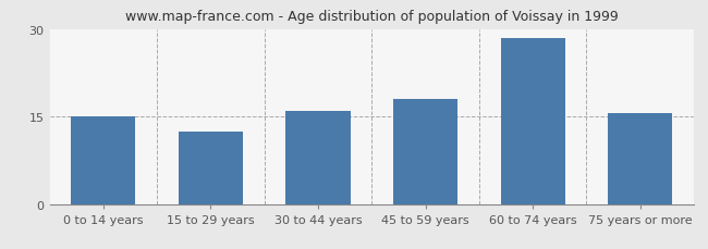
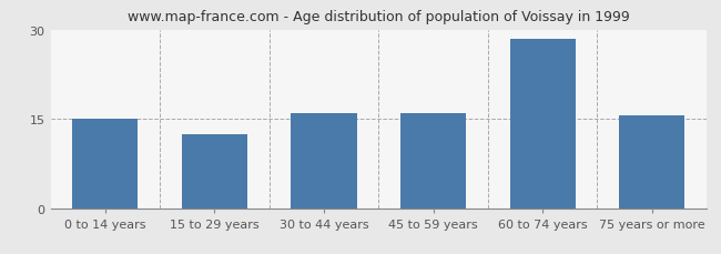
45 to 59 years: 18.0 -> 16.0
